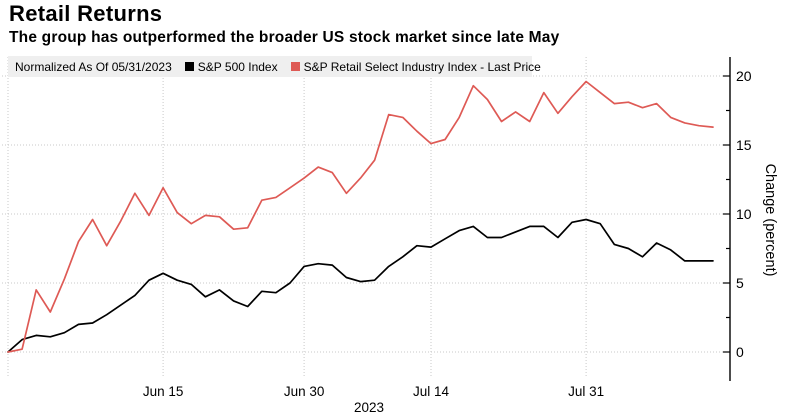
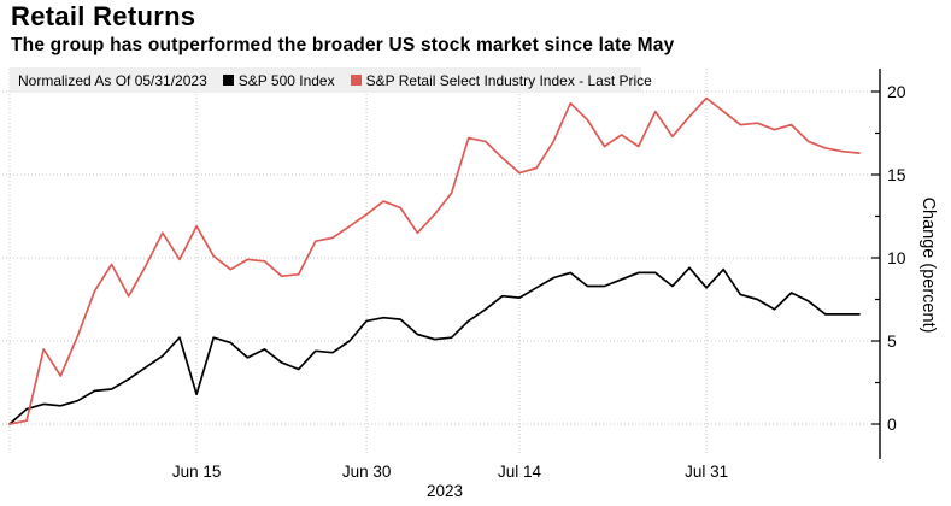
S&P 500 Index/Jun 15: 5.7 -> 1.8
S&P 500 Index/Jul 31: 9.6 -> 8.2
